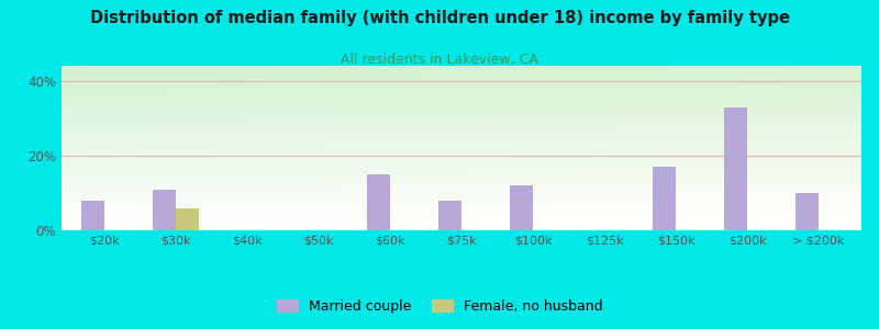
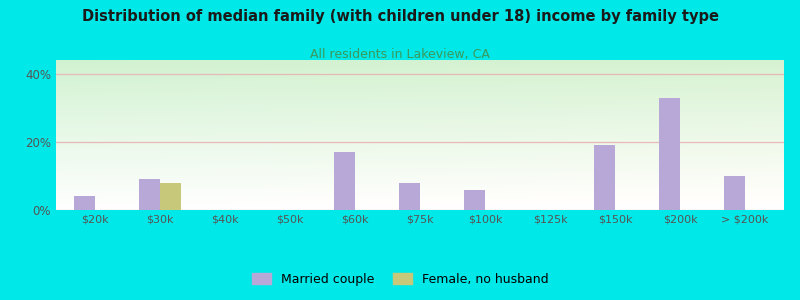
Married couple/$20k: 8% -> 4%
Married couple/$30k: 11% -> 9%
Female, no husband/$30k: 6% -> 8%
Married couple/$60k: 15% -> 17%
Married couple/$100k: 12% -> 6%
Married couple/$150k: 17% -> 19%
